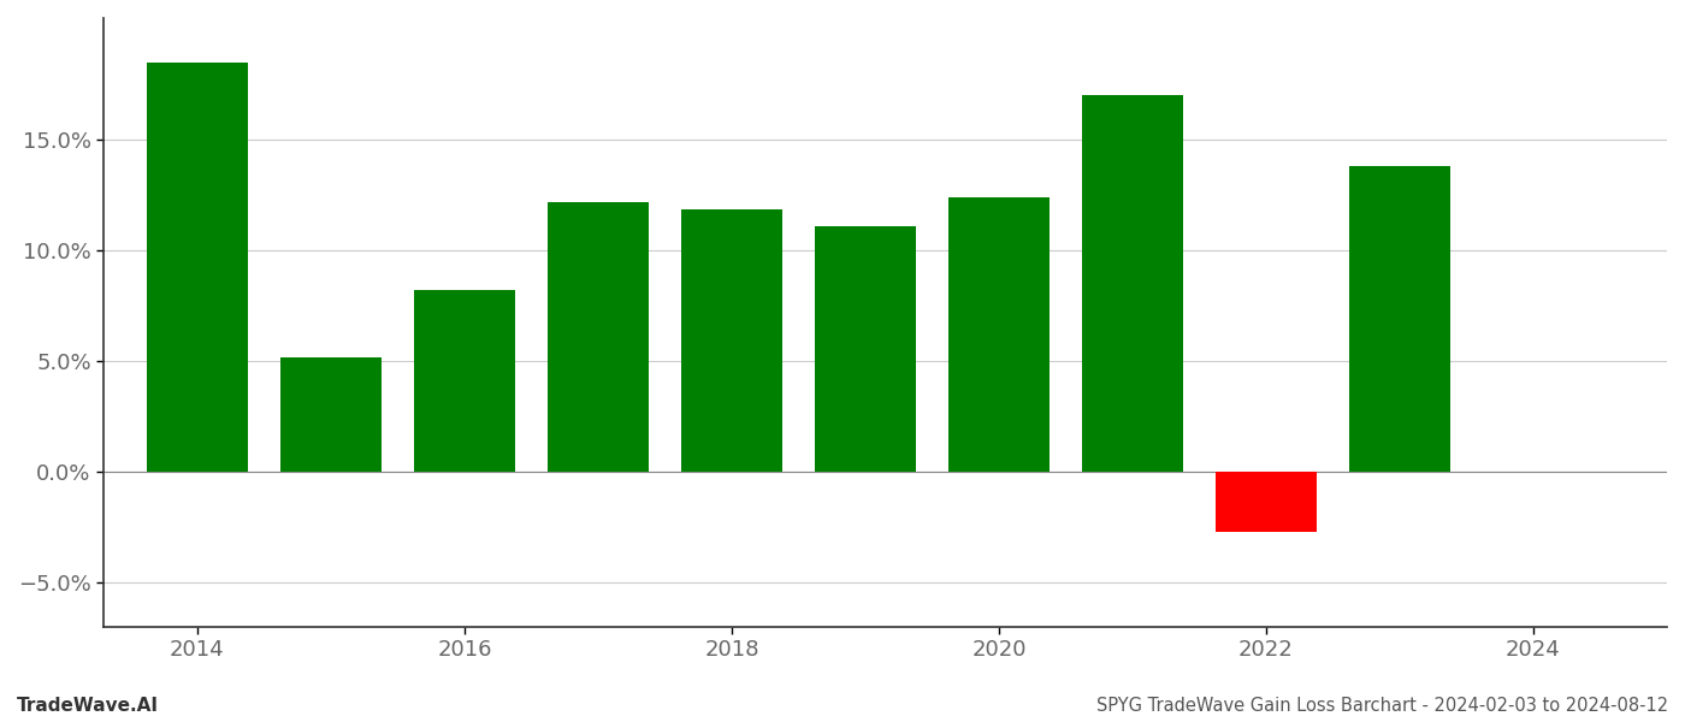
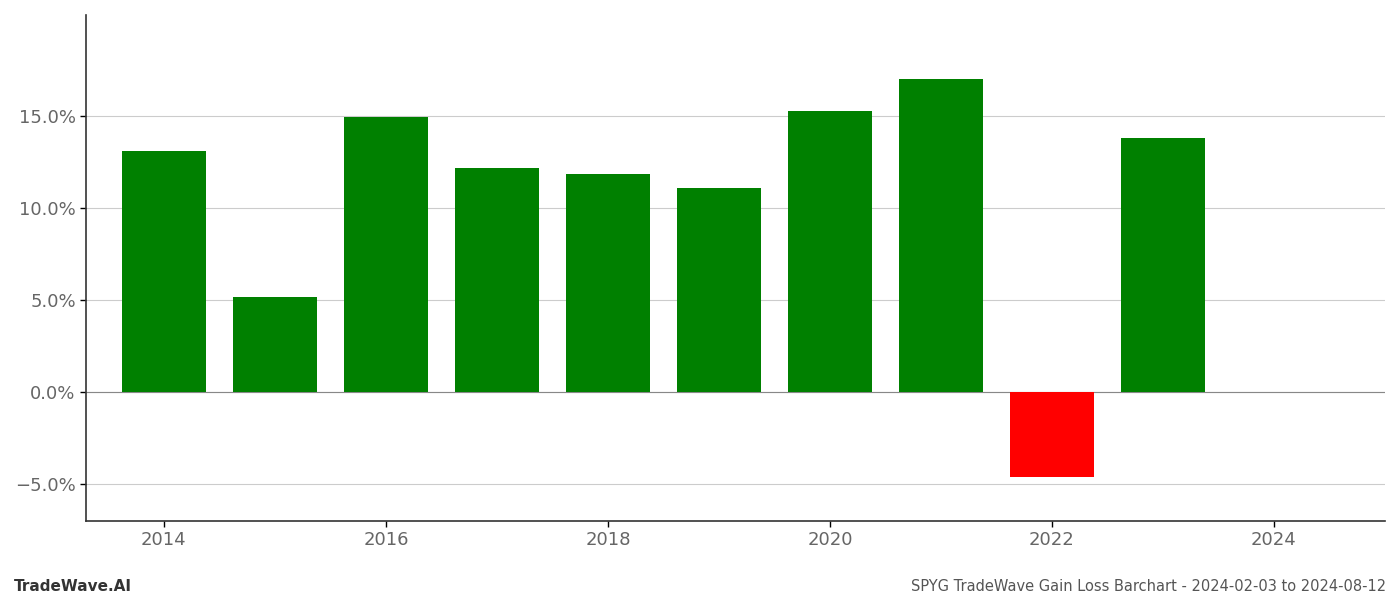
2014: 18.5% -> 13.1%
2016: 8.2% -> 14.9%
2020: 12.4% -> 15.3%
2022: -2.7% -> -4.7%
